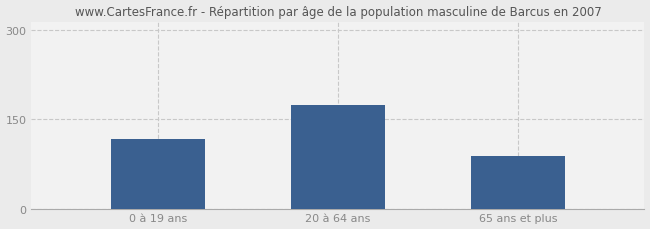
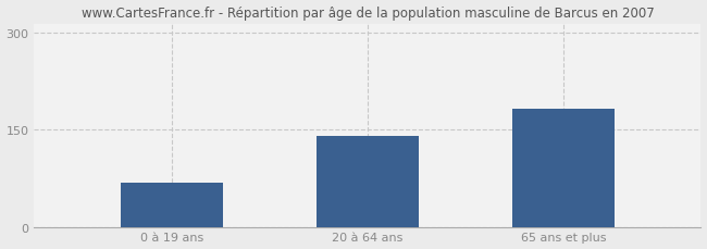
0 à 19 ans: 118 -> 68
20 à 64 ans: 175 -> 140
65 ans et plus: 88 -> 182
